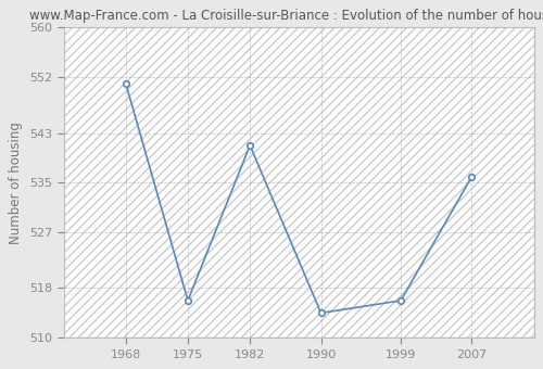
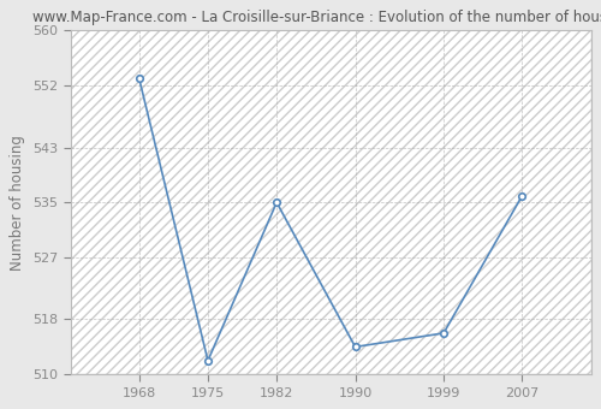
1968: 551 -> 553
1975: 516 -> 512
1982: 541 -> 535
